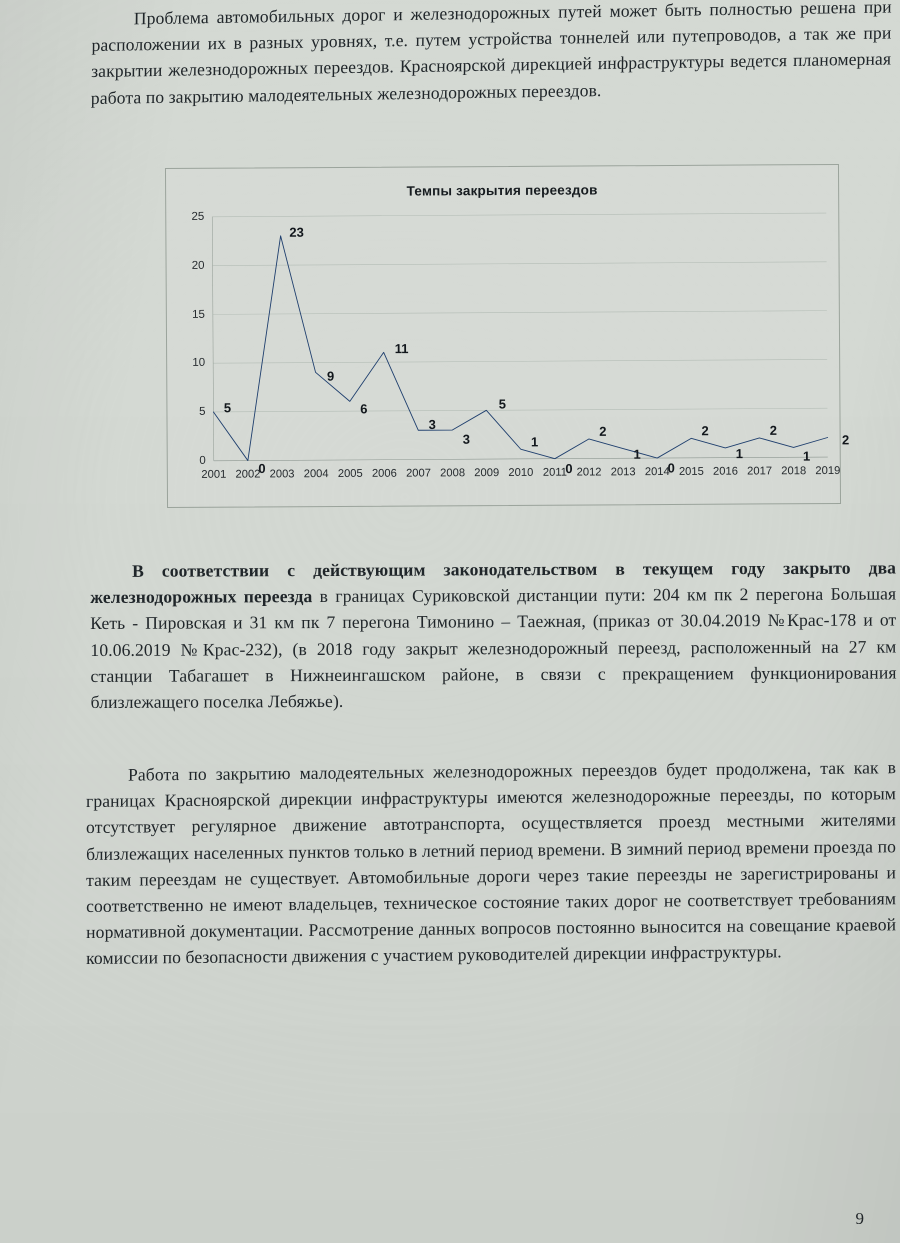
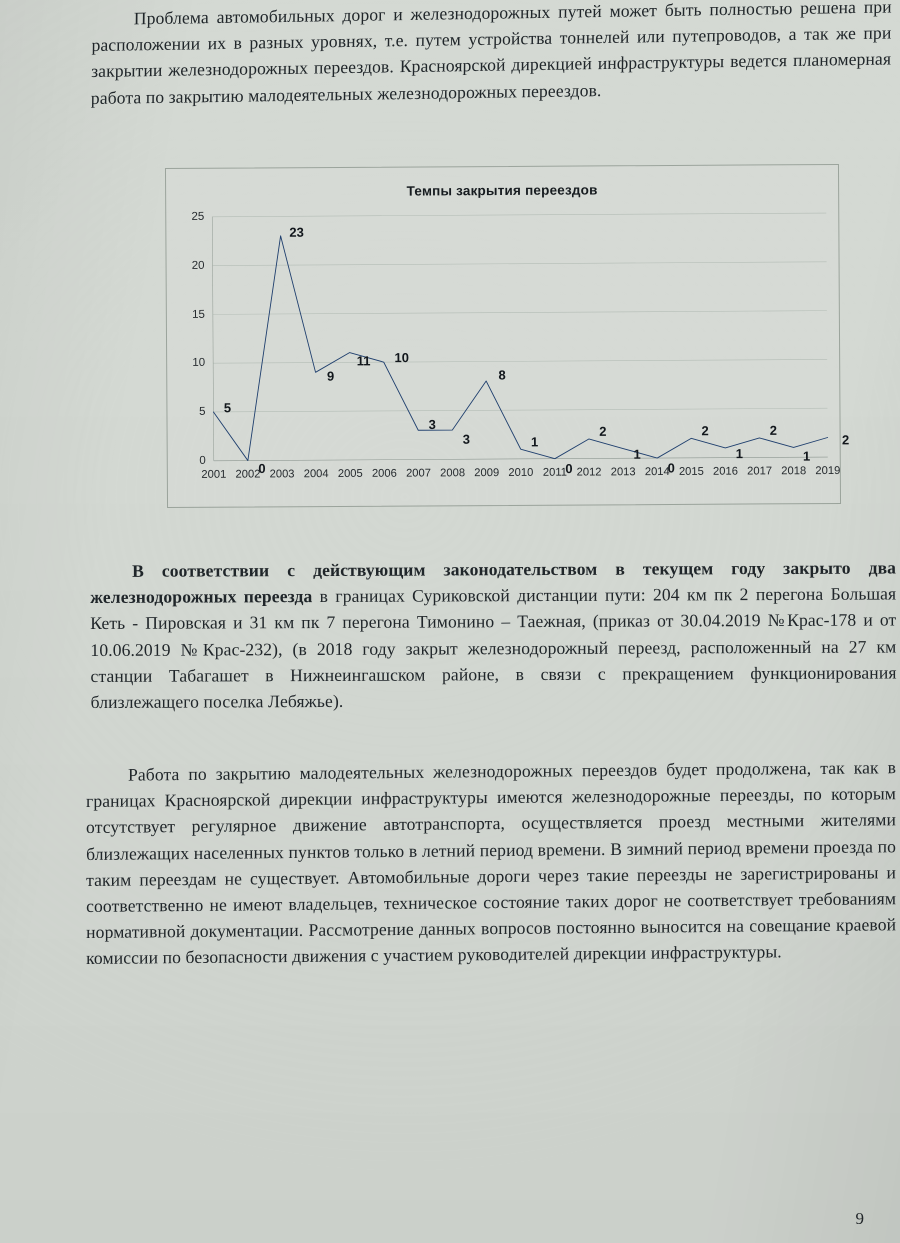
2005: 6 -> 11
2006: 11 -> 10
2009: 5 -> 8
